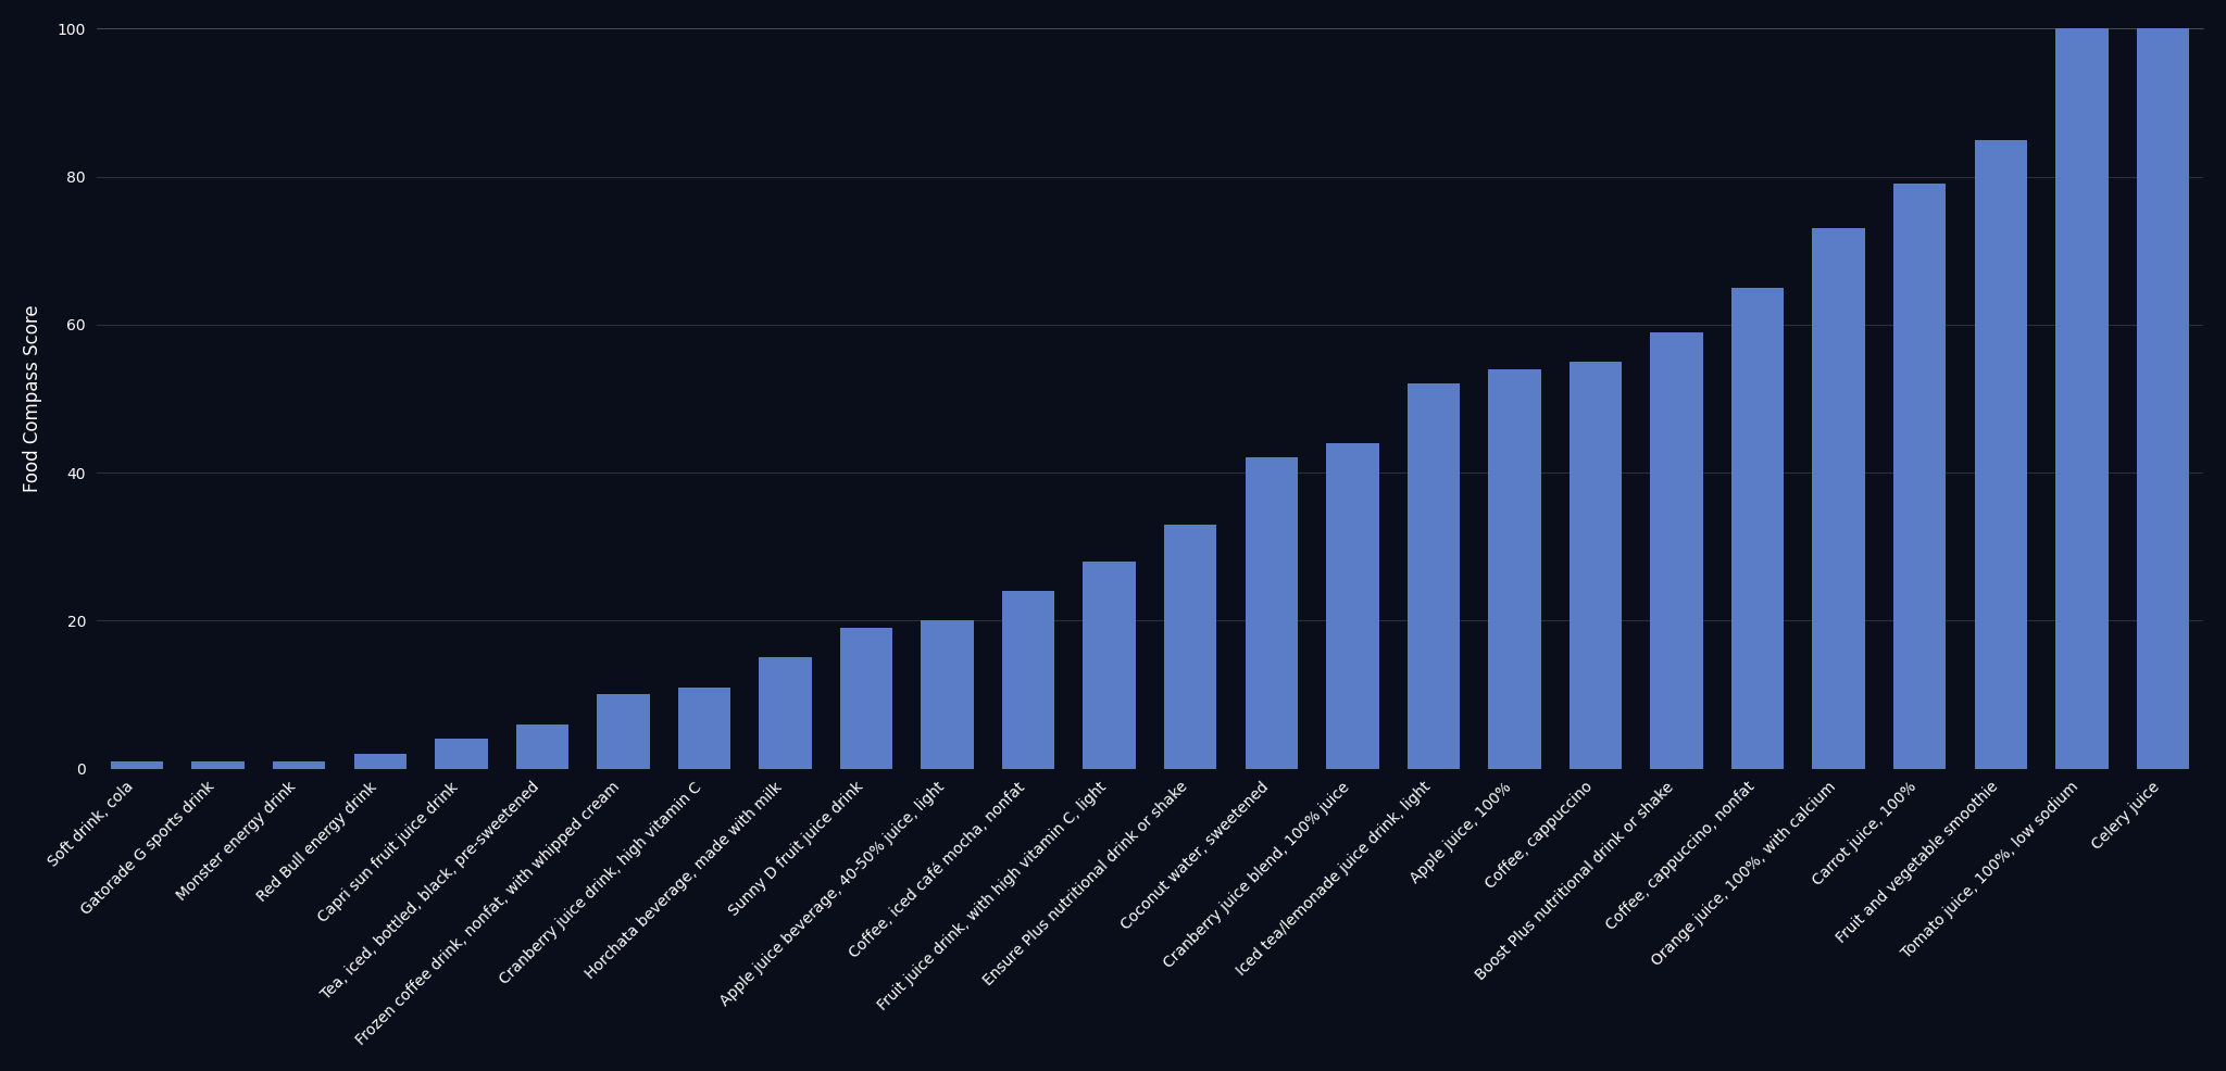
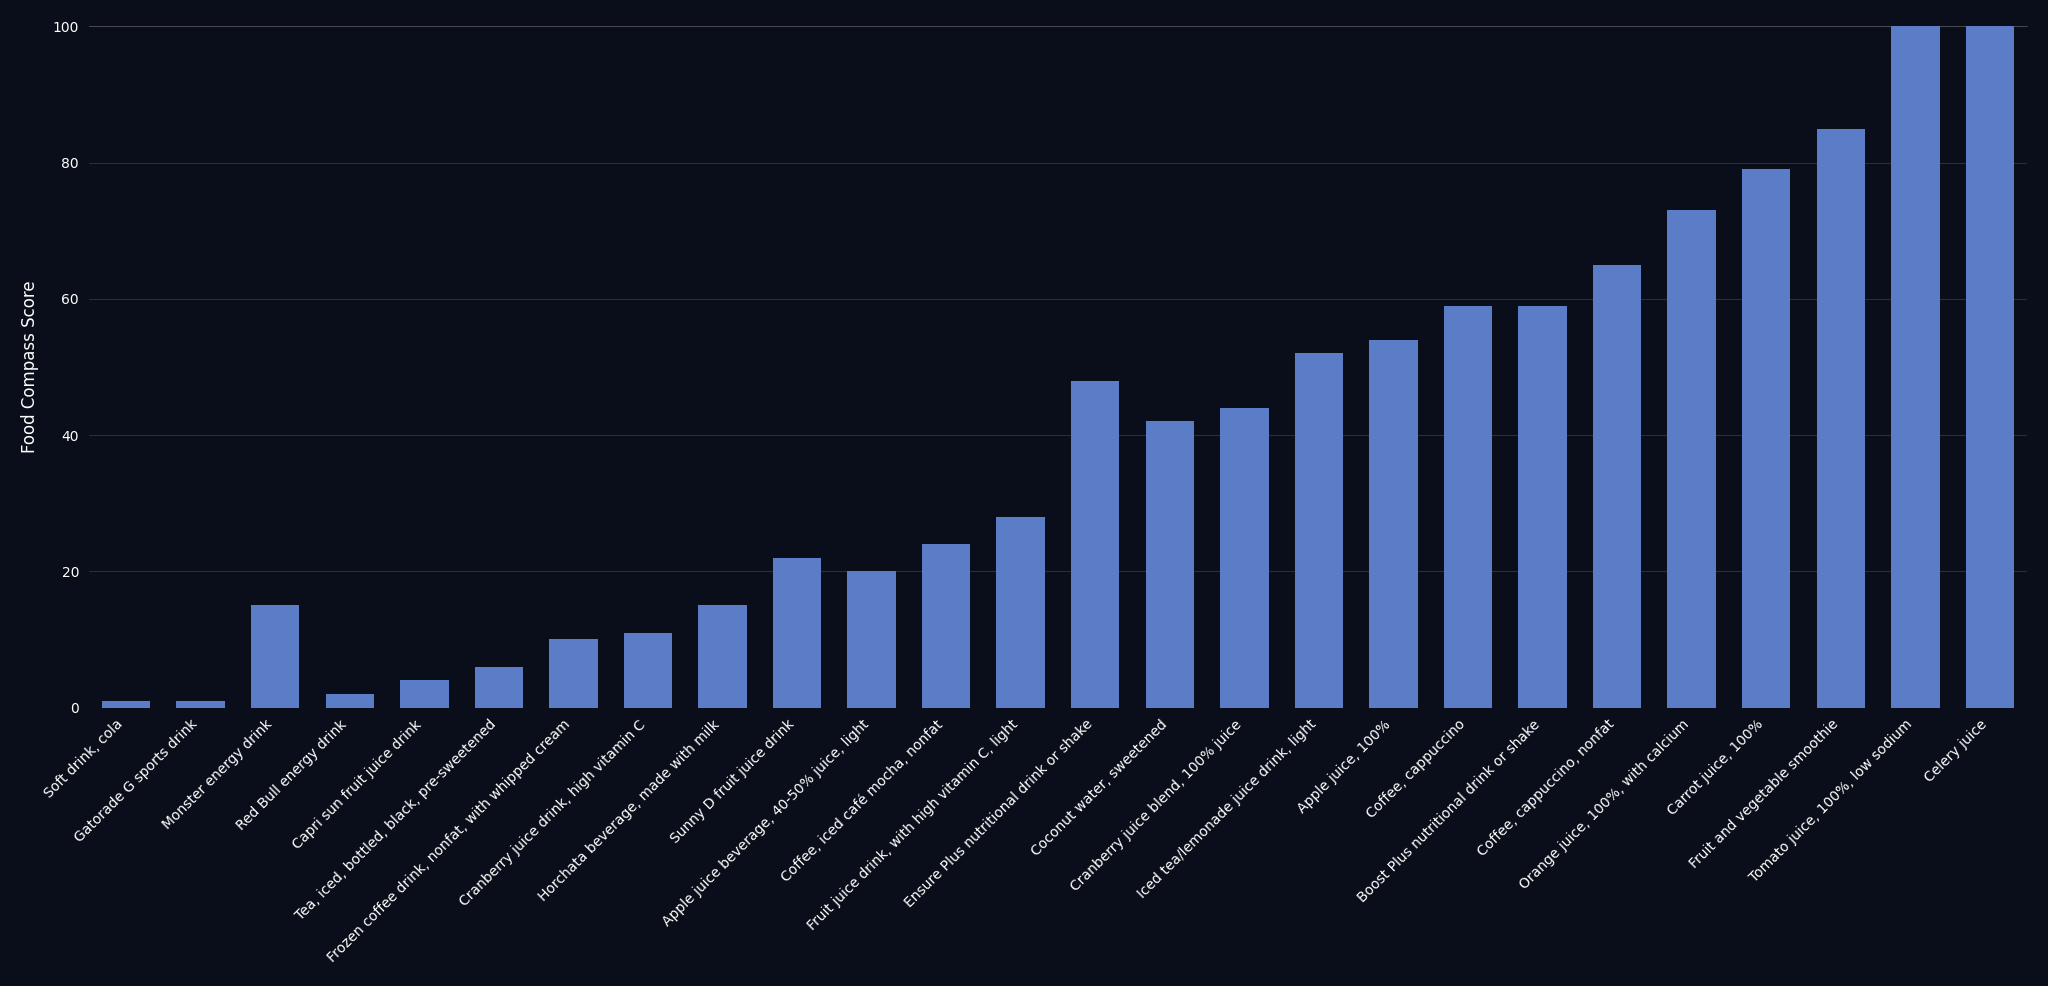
Monster energy drink: 1 -> 15
Sunny D fruit juice drink: 19 -> 22
Ensure Plus nutritional drink or shake: 33 -> 48
Coffee, cappuccino: 55 -> 59
